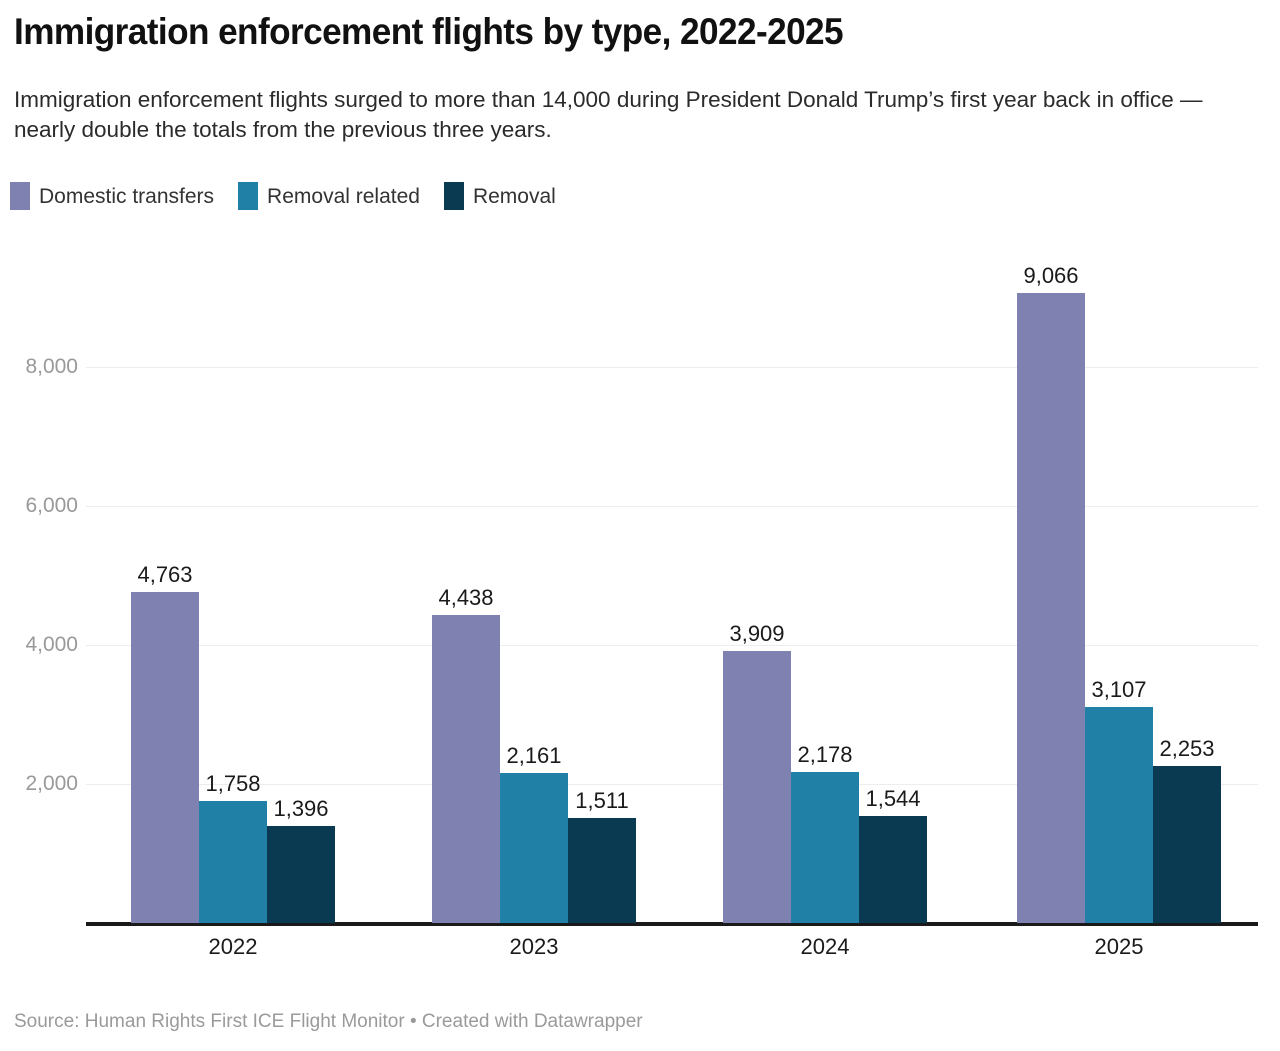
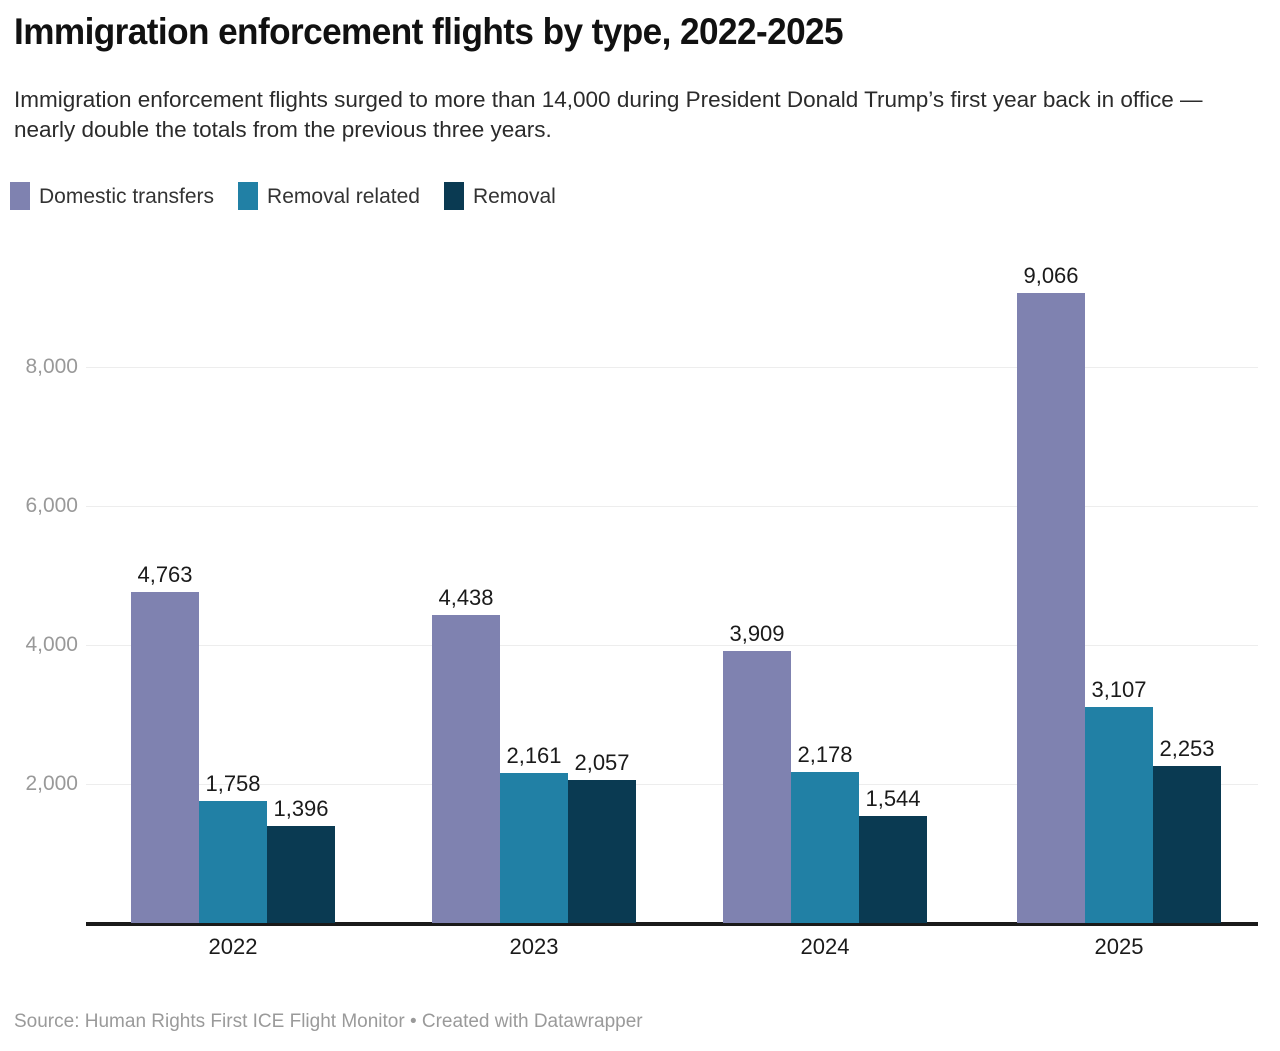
Removal/2023: 1,511 -> 2,057
